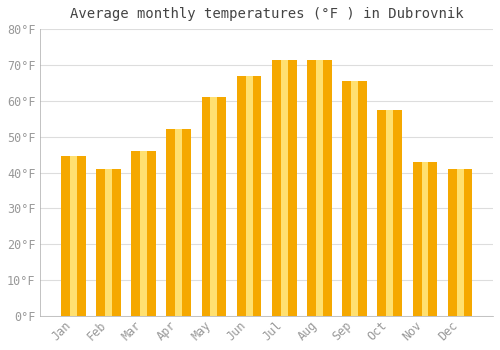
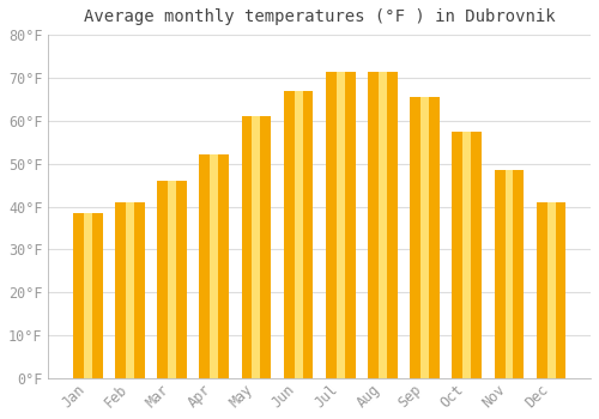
Jan: 44.5°F -> 38.5°F
Nov: 43.0°F -> 48.5°F
